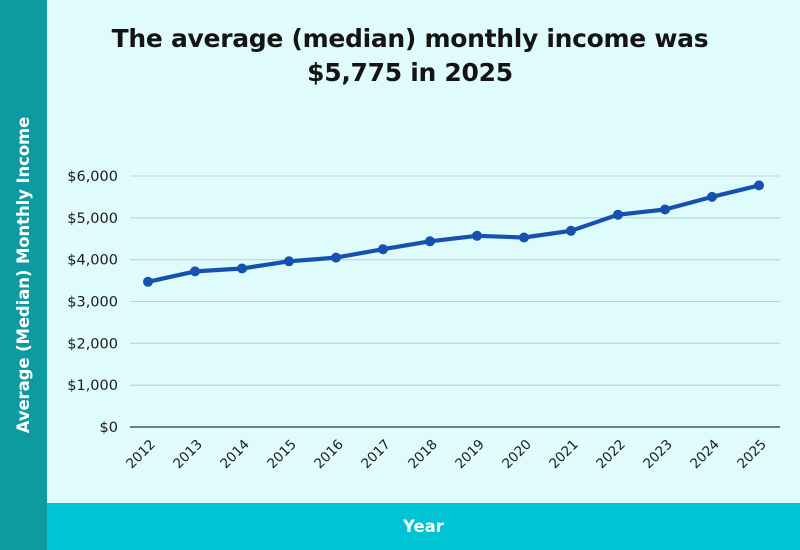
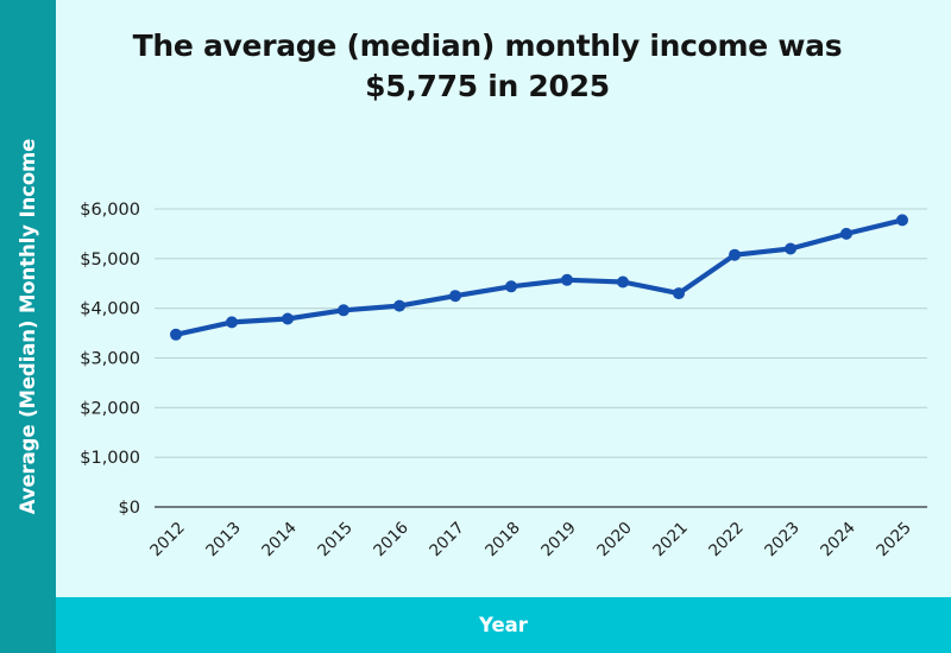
2021: $4700 -> $4300
